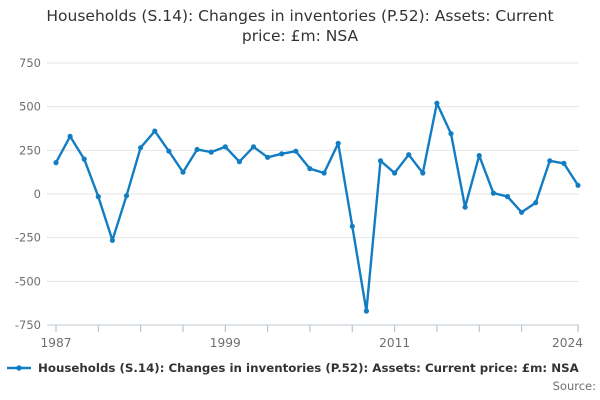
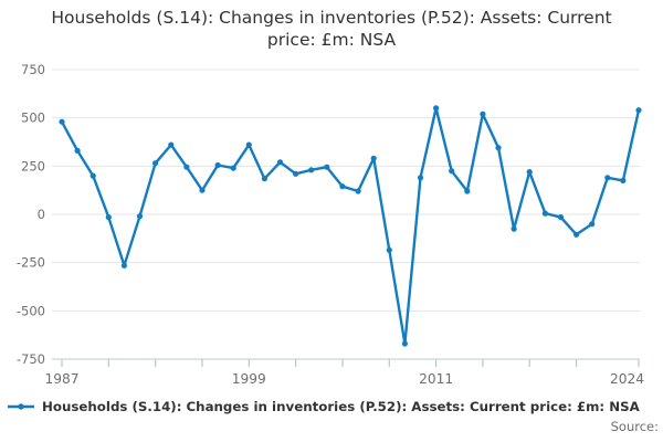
1987: 180 -> 480
1999: 270 -> 360
2011: 120 -> 550
2024: 50 -> 540
